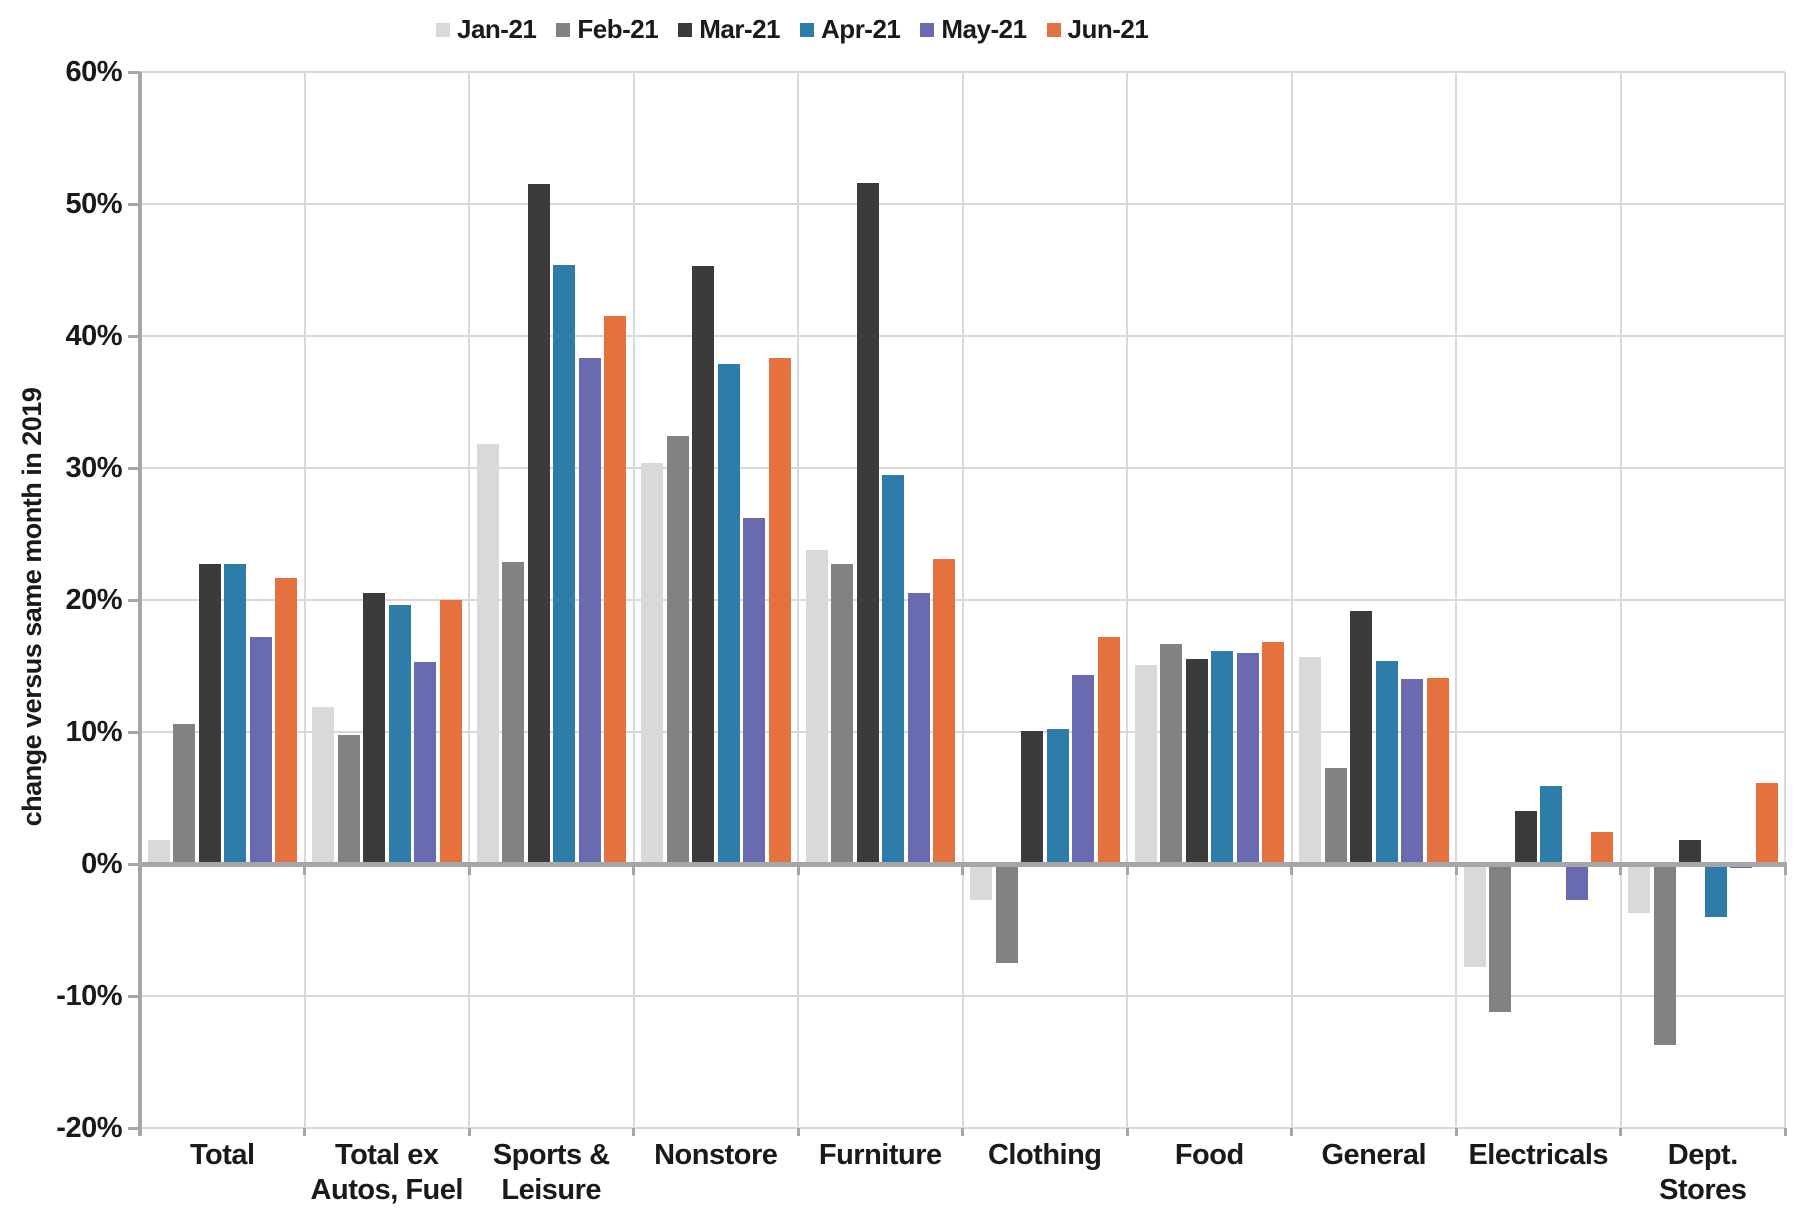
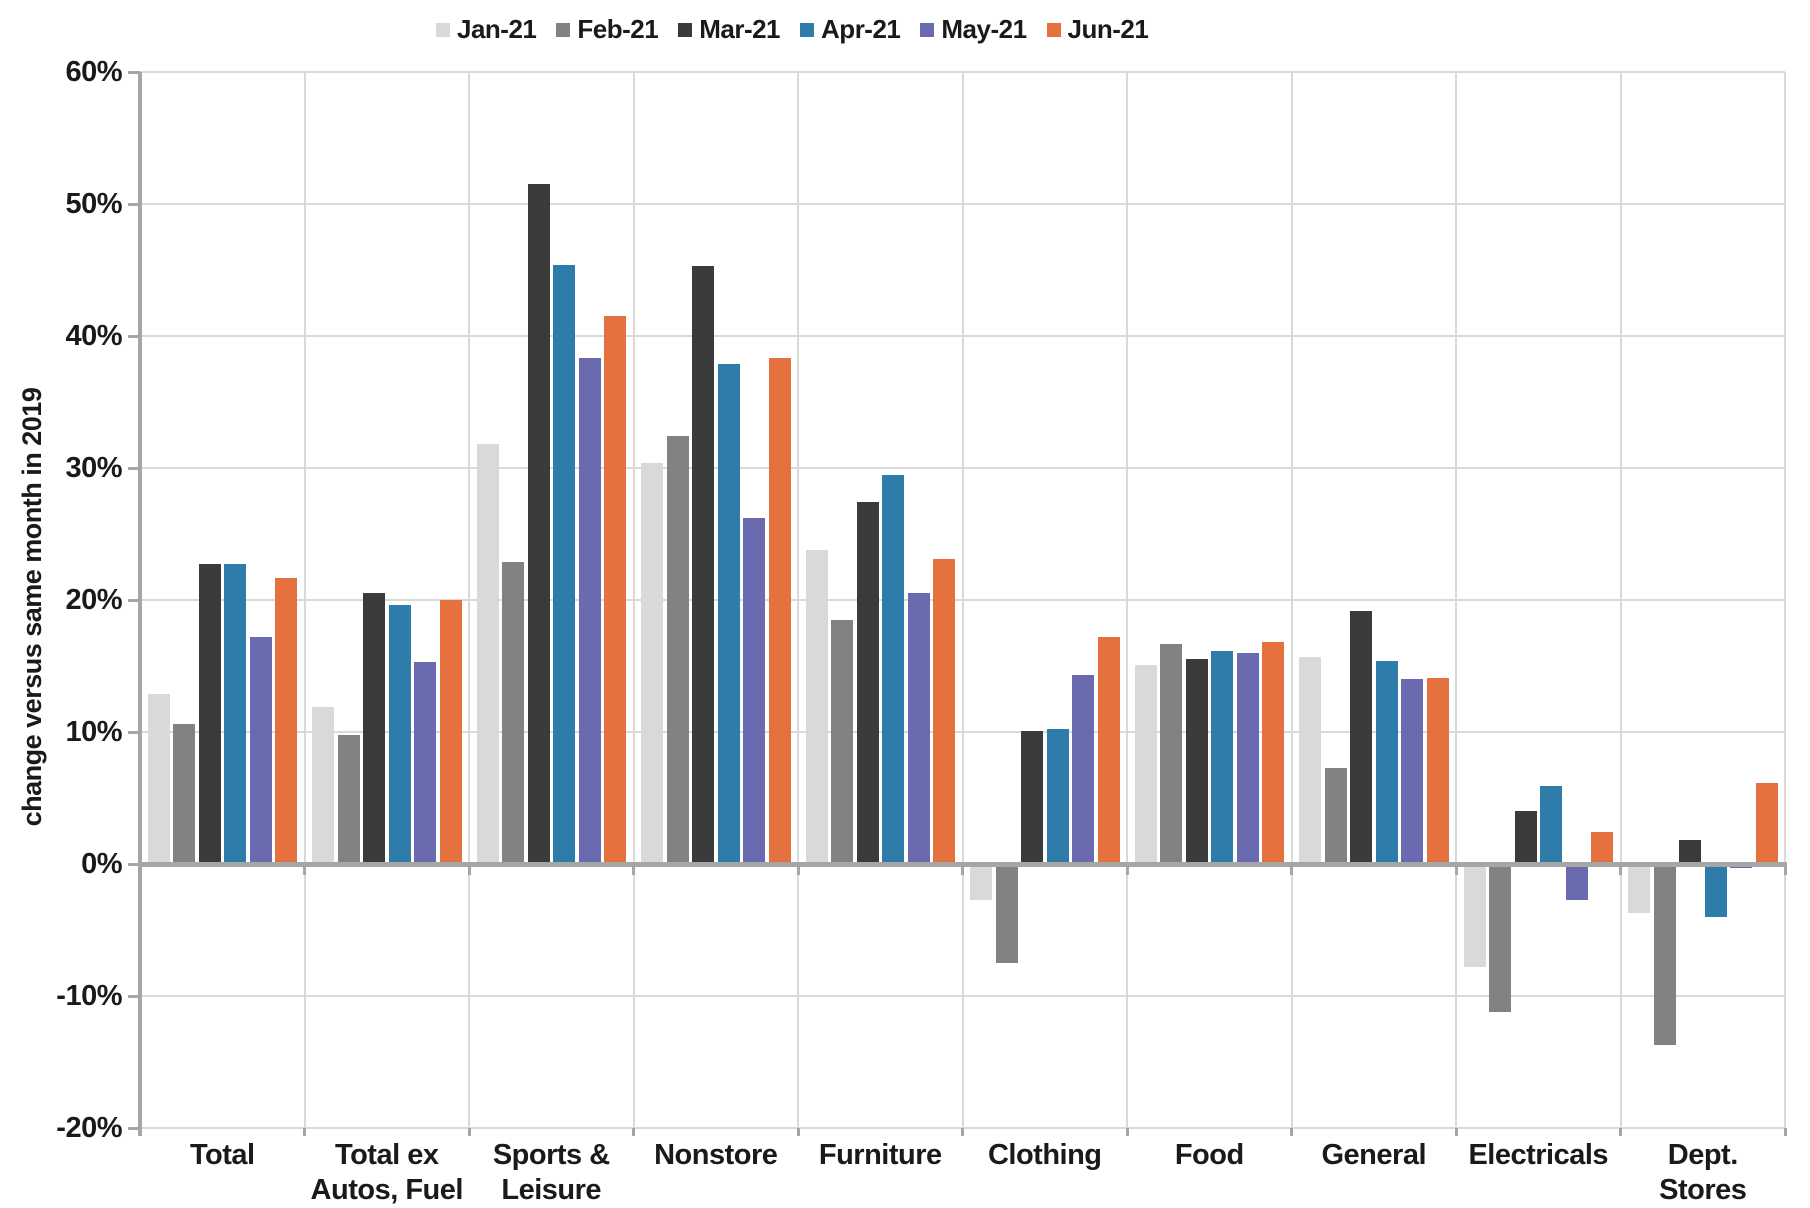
Jan-21/Total: 1.8% -> 12.9%
Feb-21/Furniture: 22.7% -> 18.5%
Mar-21/Furniture: 51.6% -> 27.4%
